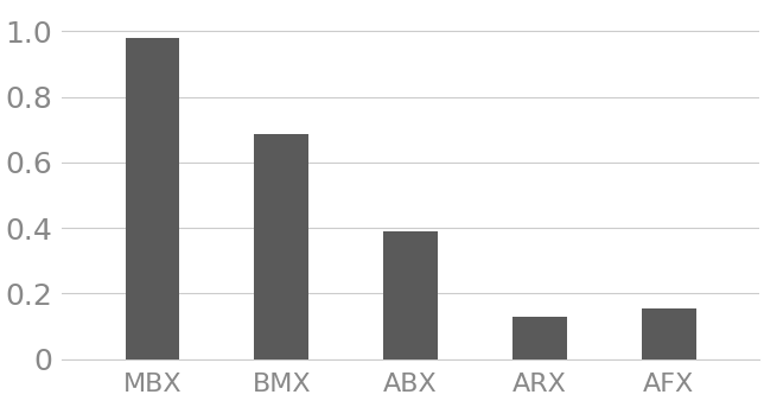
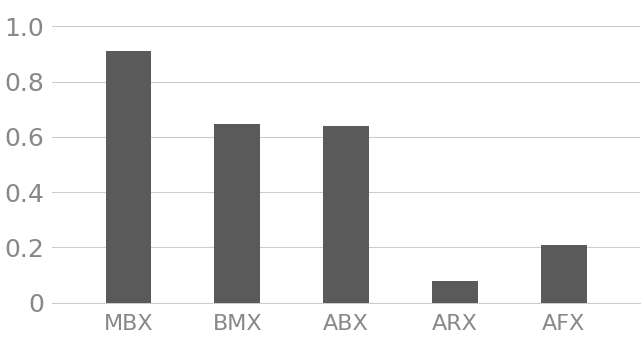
MBX: 0.980 -> 0.910
BMX: 0.685 -> 0.645
ABX: 0.390 -> 0.640
ARX: 0.130 -> 0.080
AFX: 0.155 -> 0.210
